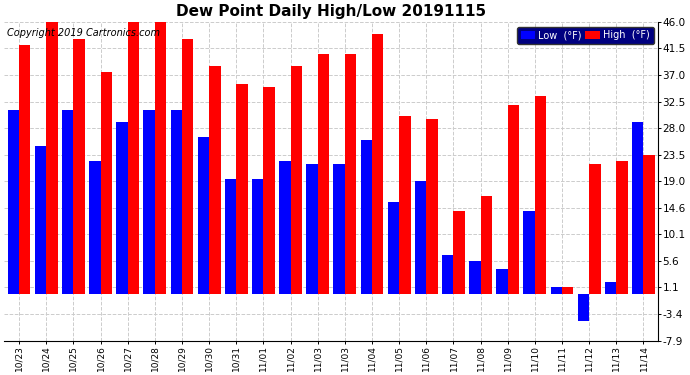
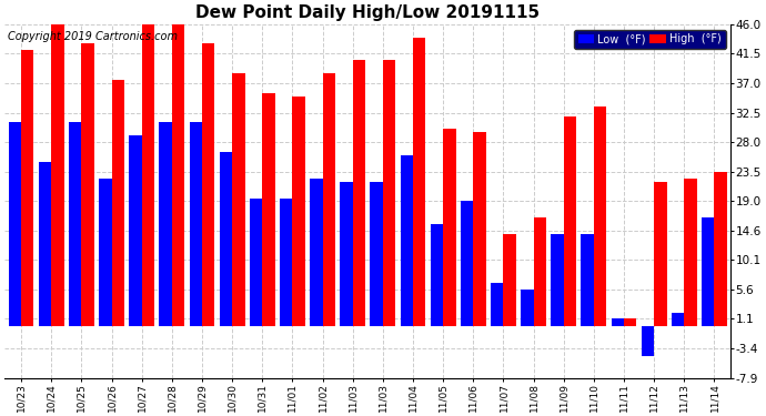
Low (°F)/11/09: 4.2 -> 14.0
Low (°F)/11/14: 29.0 -> 16.5
